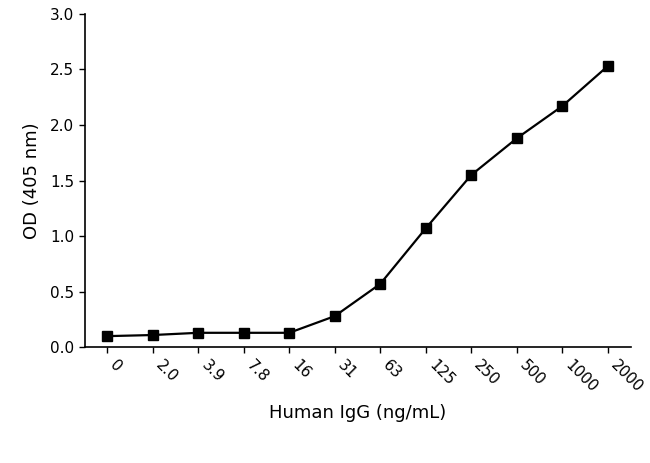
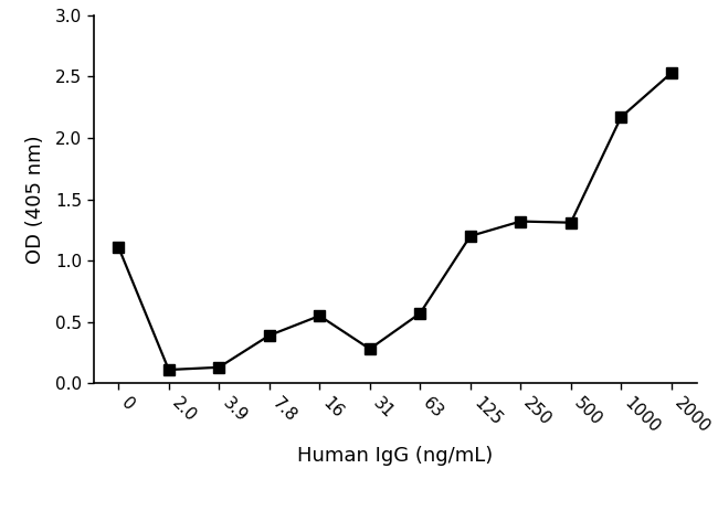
0: 0.10 -> 1.11
7.8: 0.13 -> 0.39
16: 0.13 -> 0.55
125: 1.07 -> 1.20
250: 1.55 -> 1.32
500: 1.88 -> 1.31
